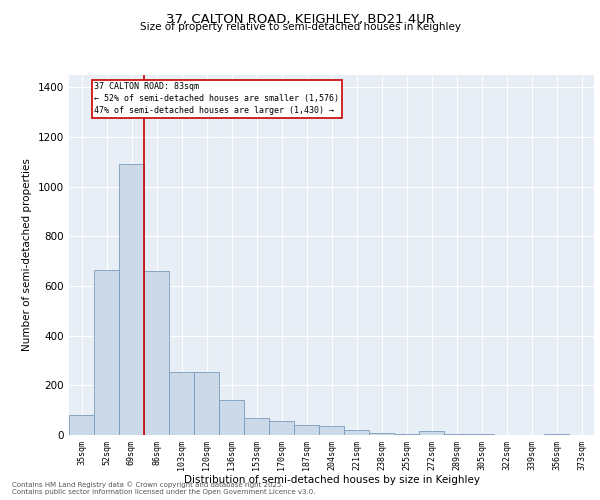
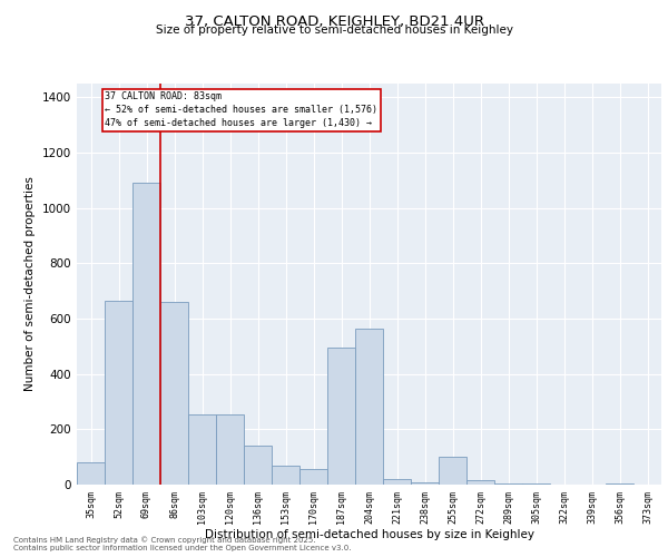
187sqm: 40 -> 495
204sqm: 35 -> 565
255sqm: 5 -> 100
